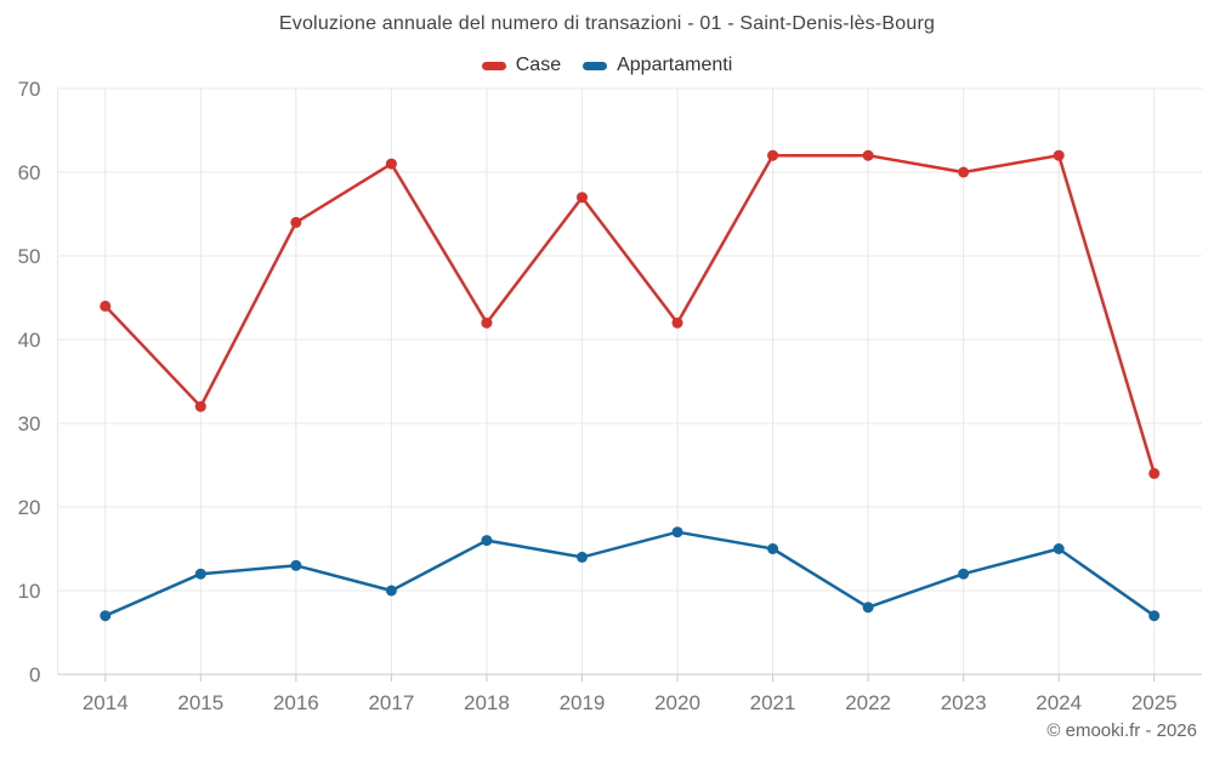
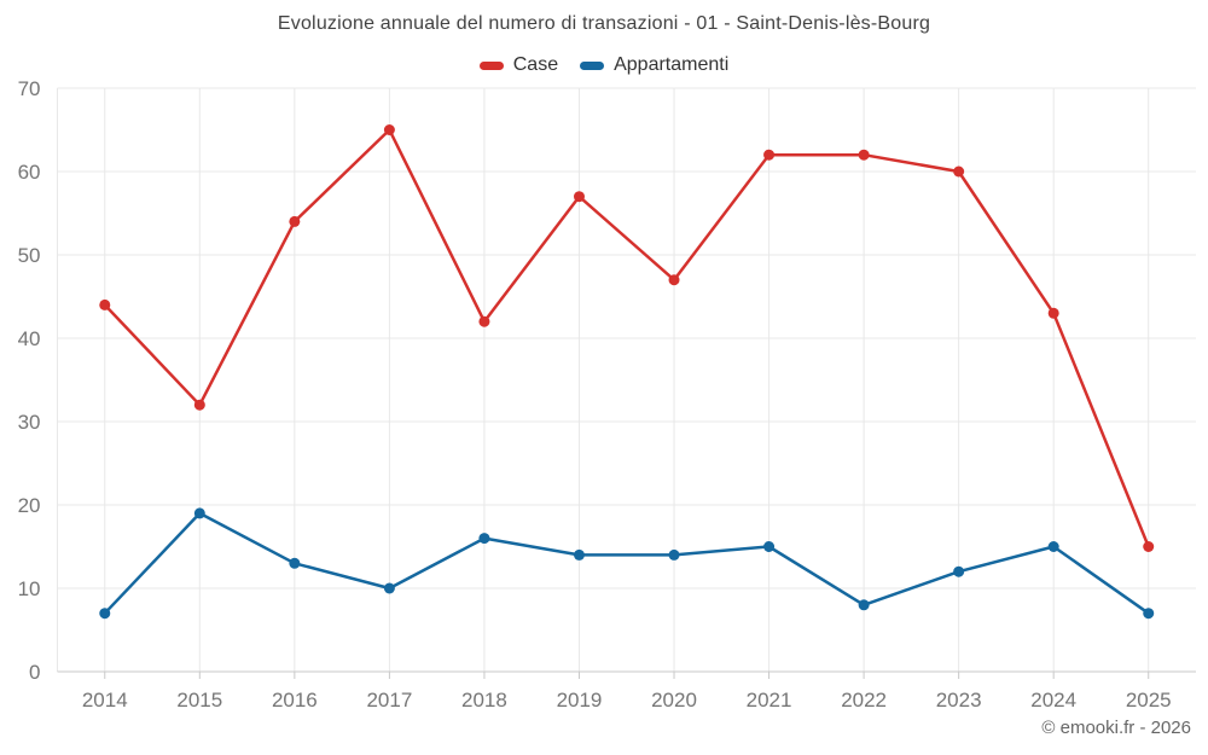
Appartamenti/2015: 12 -> 19
Case/2017: 61 -> 65
Case/2020: 42 -> 47
Appartamenti/2020: 17 -> 14
Case/2024: 62 -> 43
Case/2025: 24 -> 15
